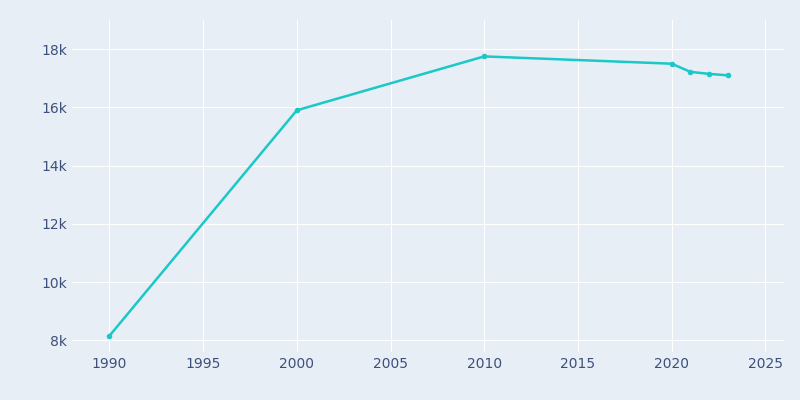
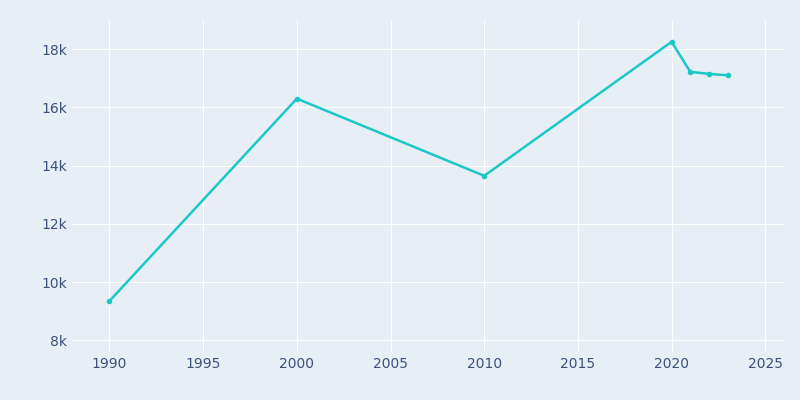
1990: 8.16k -> 9.35k
2000: 15.90k -> 16.30k
2010: 17.75k -> 13.65k
2020: 17.50k -> 18.25k
